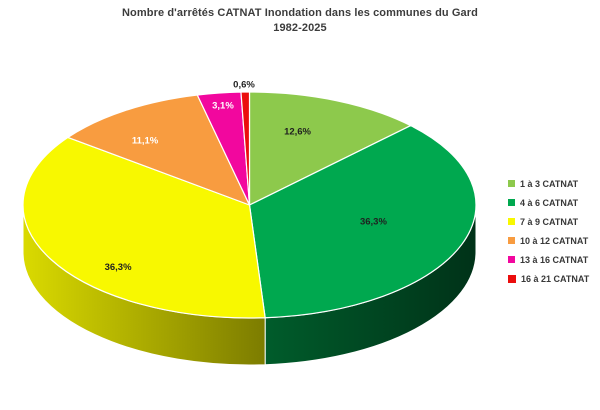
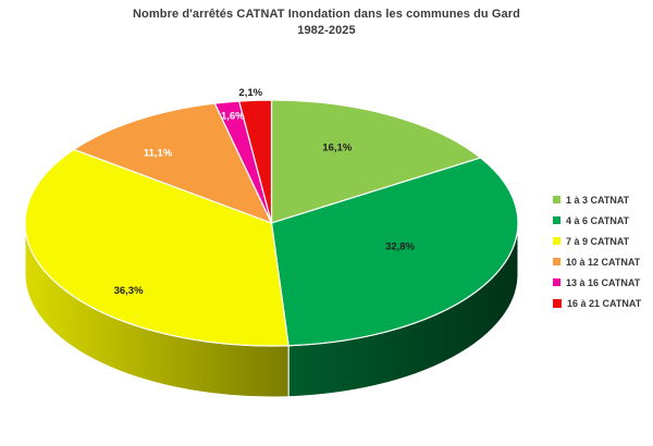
1 à 3 CATNAT: 12,6% -> 16,1%
4 à 6 CATNAT: 36,3% -> 32,8%
13 à 16 CATNAT: 3,1% -> 1,6%
16 à 21 CATNAT: 0,6% -> 2,1%
